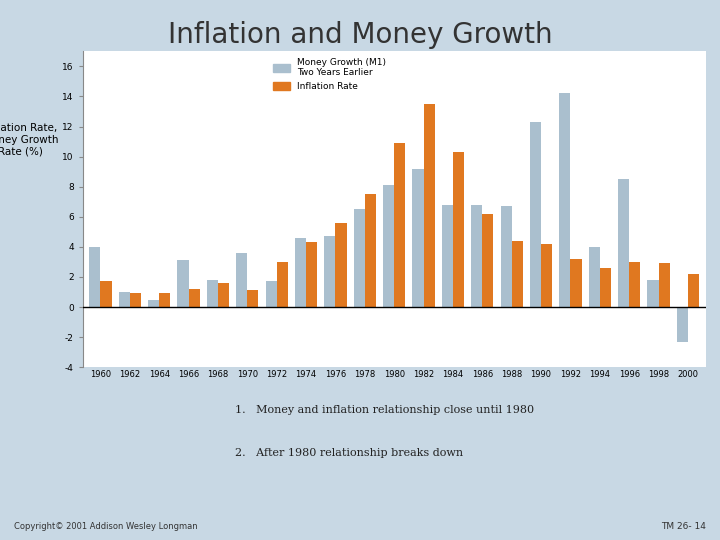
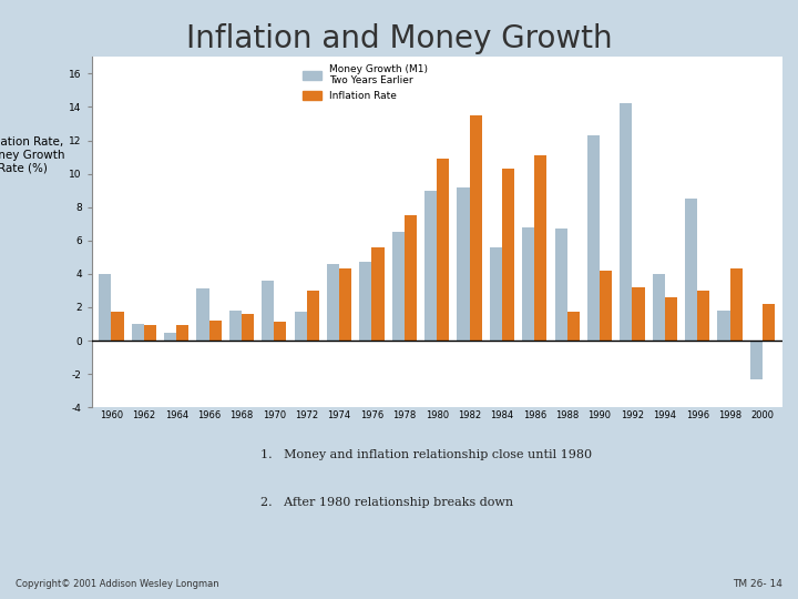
Money Growth (M1) Two Years Earlier/1980: 8.1 -> 9.0
Money Growth (M1) Two Years Earlier/1984: 6.8 -> 5.6
Inflation Rate/1986: 6.2 -> 11.1
Inflation Rate/1988: 4.4 -> 1.7
Inflation Rate/1998: 2.9 -> 4.3
